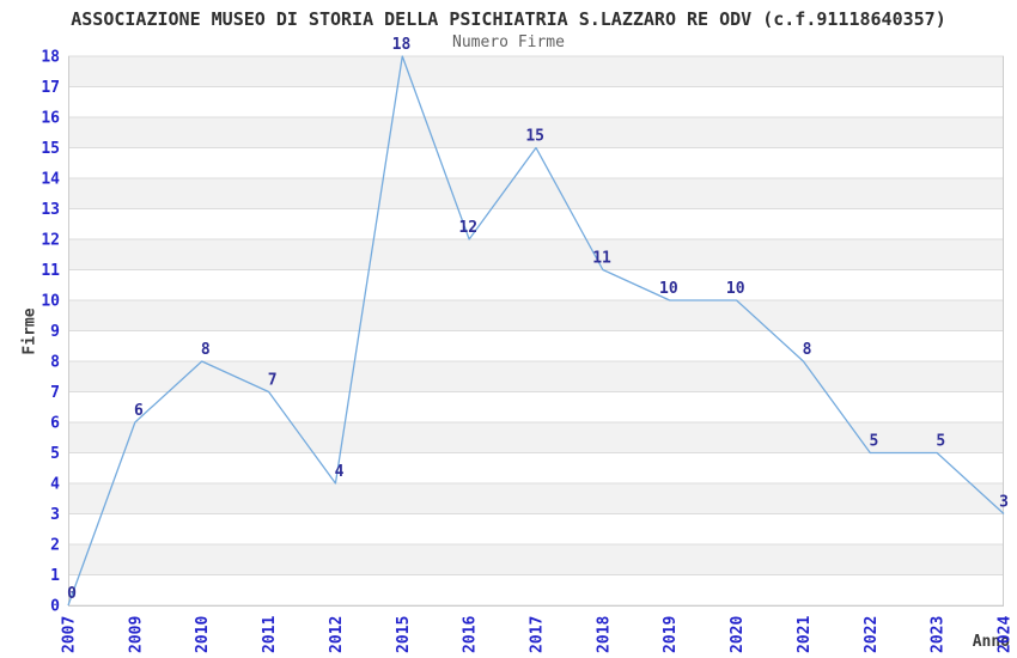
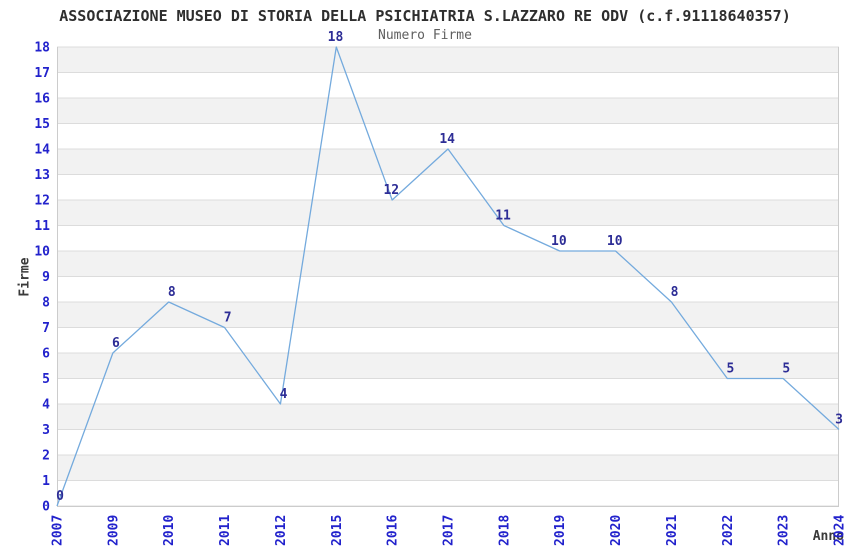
2017: 15 -> 14
